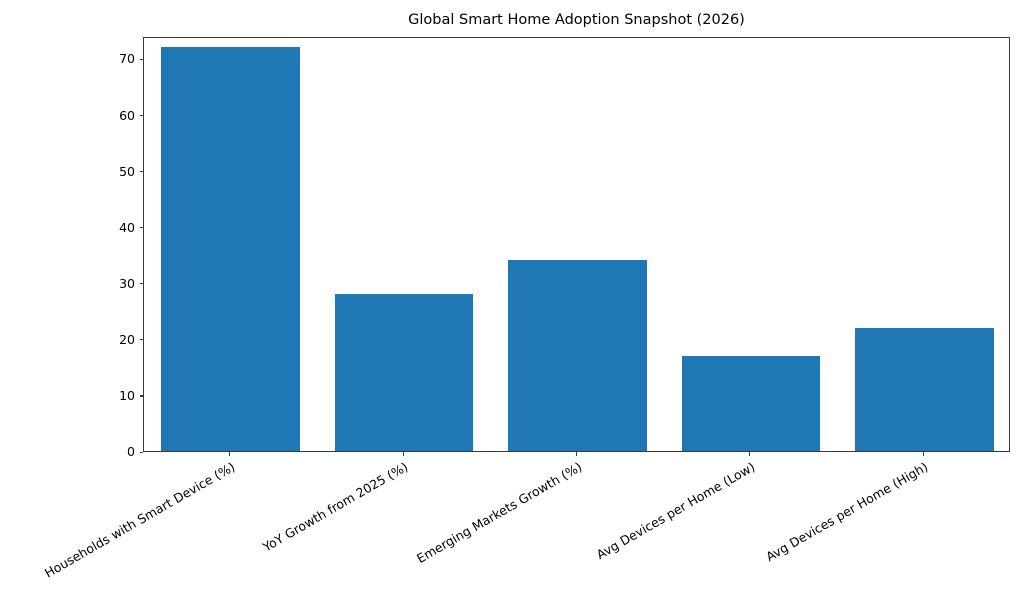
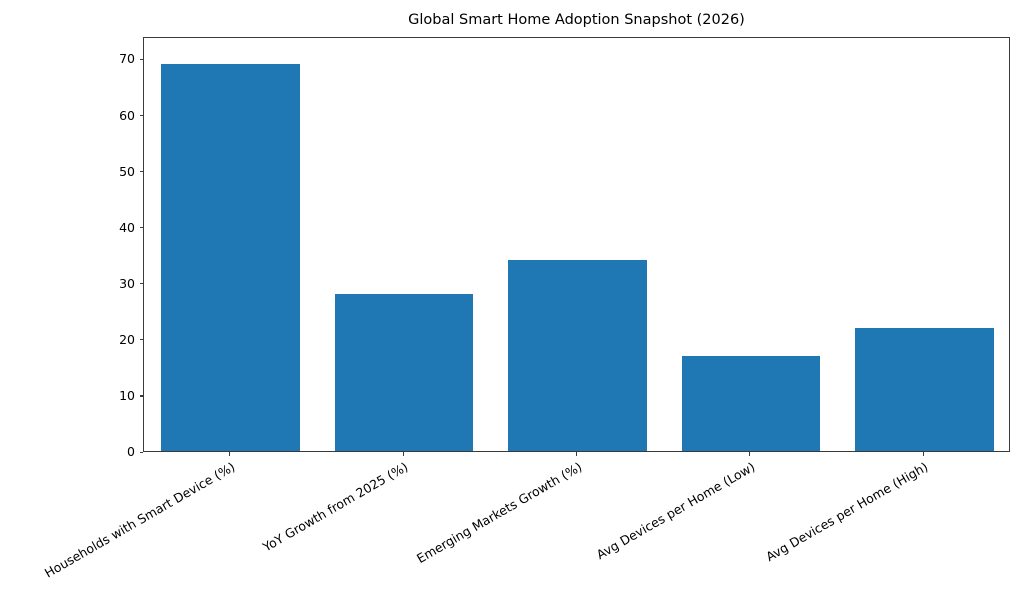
Households with Smart Device (%): 72 -> 69
